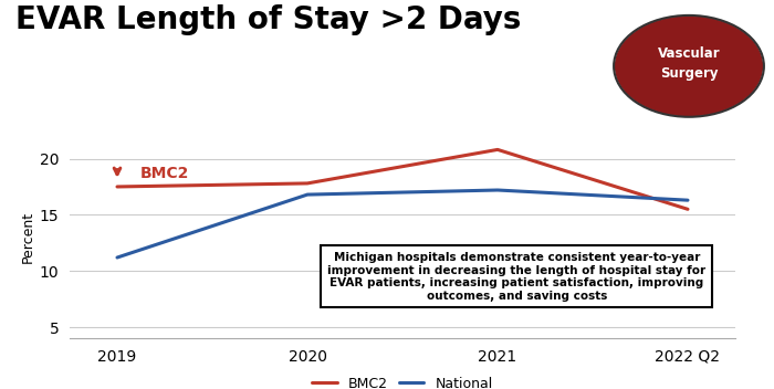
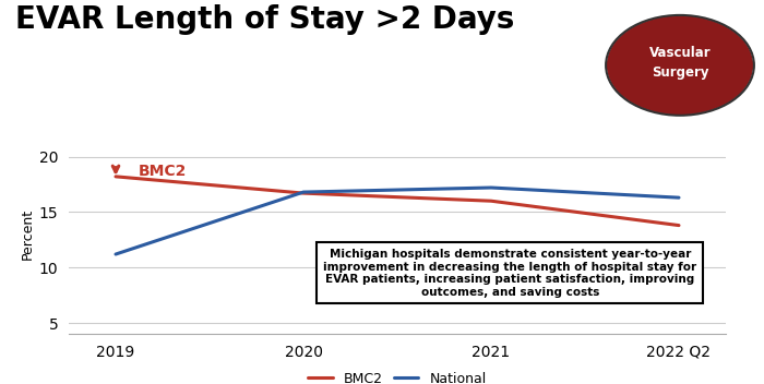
BMC2/2019: 17.5 -> 18.2
BMC2/2020: 17.8 -> 16.7
BMC2/2021: 20.8 -> 16.0
BMC2/2022 Q2: 15.5 -> 13.8
